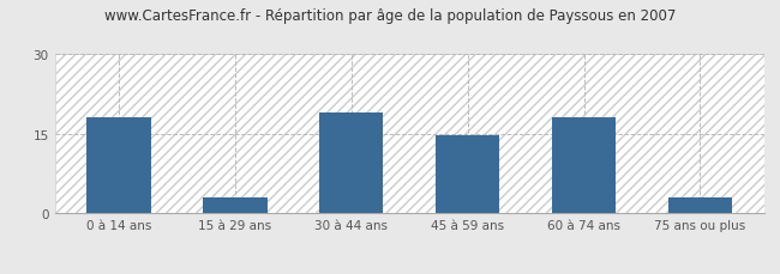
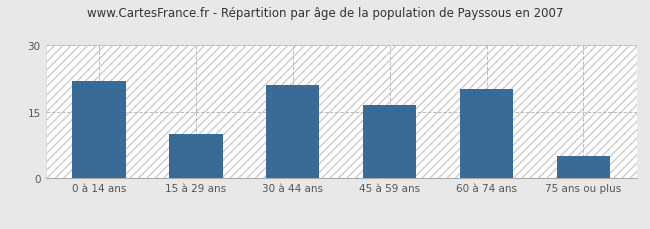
0 à 14 ans: 18.0 -> 22.0
15 à 29 ans: 3.0 -> 10.0
30 à 44 ans: 19.0 -> 21.0
45 à 59 ans: 14.7 -> 16.5
60 à 74 ans: 18.0 -> 20.0
75 ans ou plus: 3.0 -> 5.0
